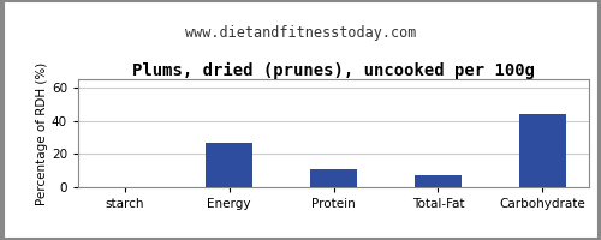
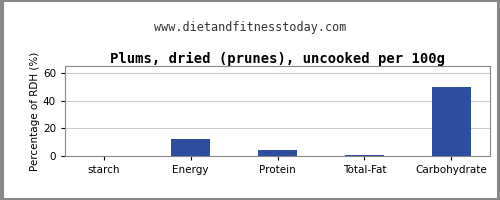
Energy: 27 -> 12
Protein: 11 -> 4
Total-Fat: 7 -> 1
Carbohydrate: 44 -> 50
